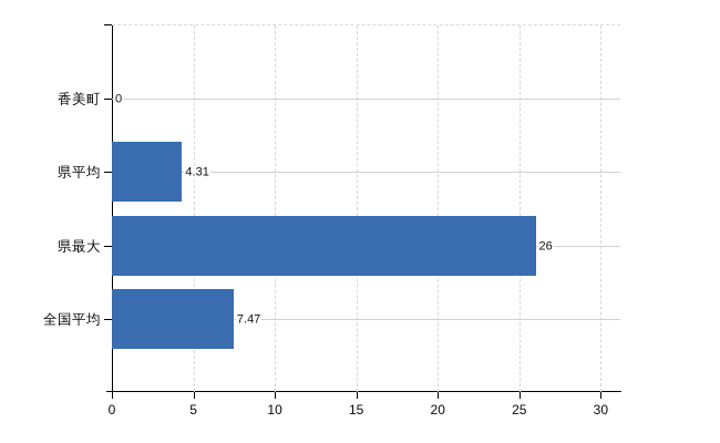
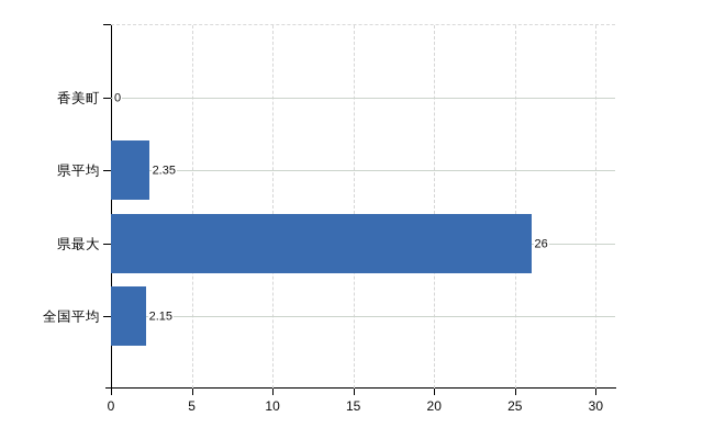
県平均: 4.31 -> 2.35
全国平均: 7.47 -> 2.15
